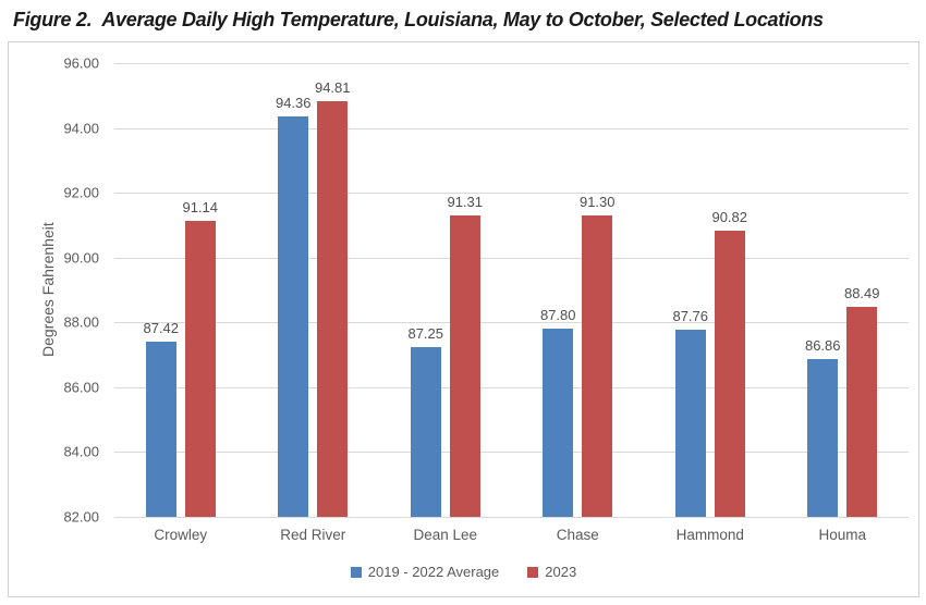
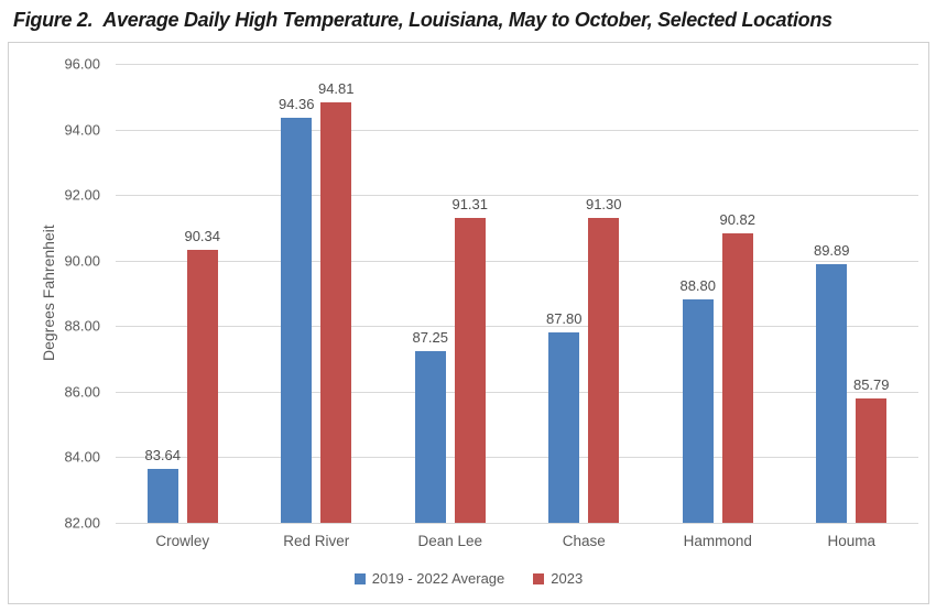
2019 - 2022 Average/Crowley: 87.42 -> 83.64
2023/Crowley: 91.14 -> 90.34
2019 - 2022 Average/Hammond: 87.76 -> 88.80
2019 - 2022 Average/Houma: 86.86 -> 89.89
2023/Houma: 88.49 -> 85.79
